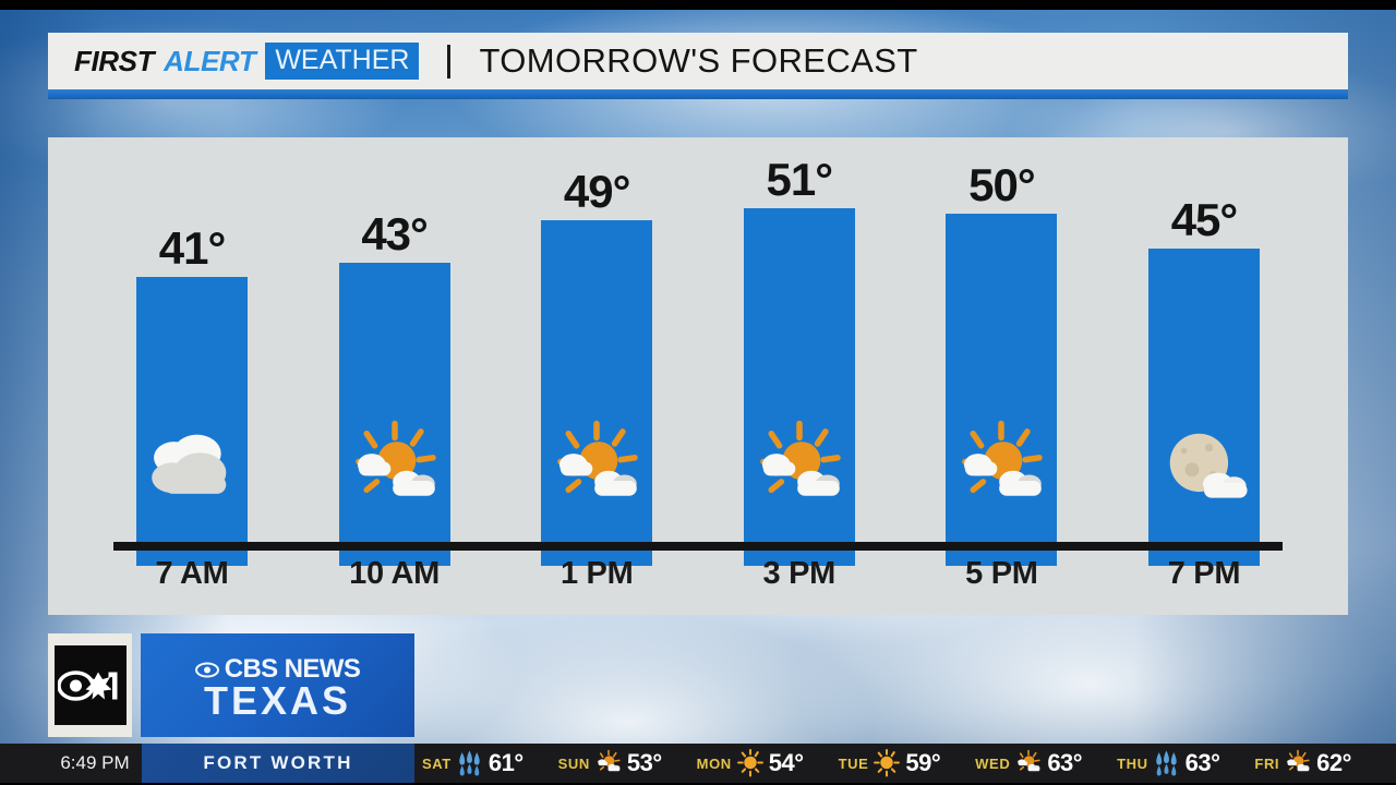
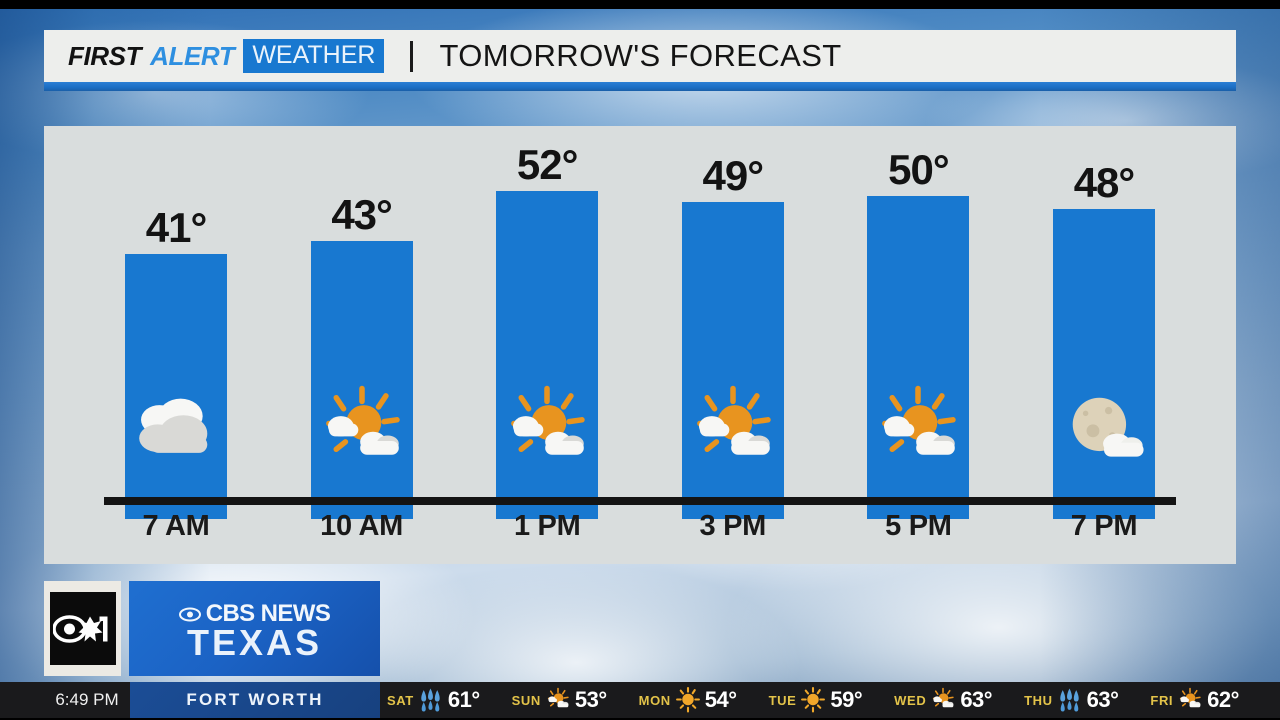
1 PM: 49° -> 52°
3 PM: 51° -> 49°
7 PM: 45° -> 48°
